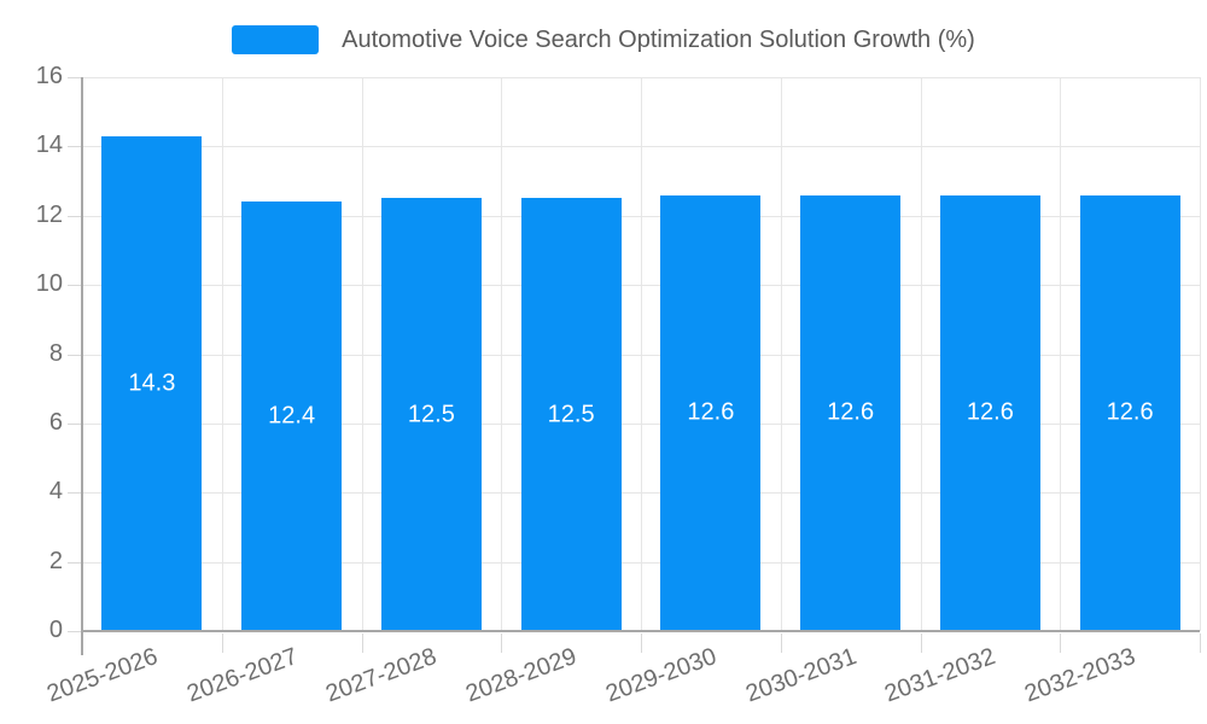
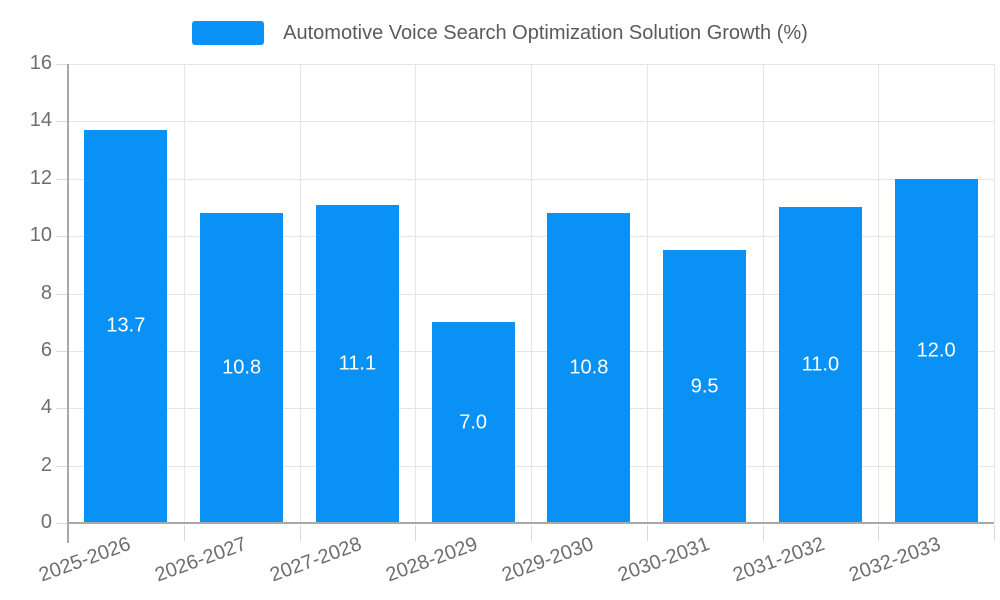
2025-2026: 14.3 -> 13.7
2026-2027: 12.4 -> 10.8
2027-2028: 12.5 -> 11.1
2028-2029: 12.5 -> 7.0
2029-2030: 12.6 -> 10.8
2030-2031: 12.6 -> 9.5
2031-2032: 12.6 -> 11.0
2032-2033: 12.6 -> 12.0
